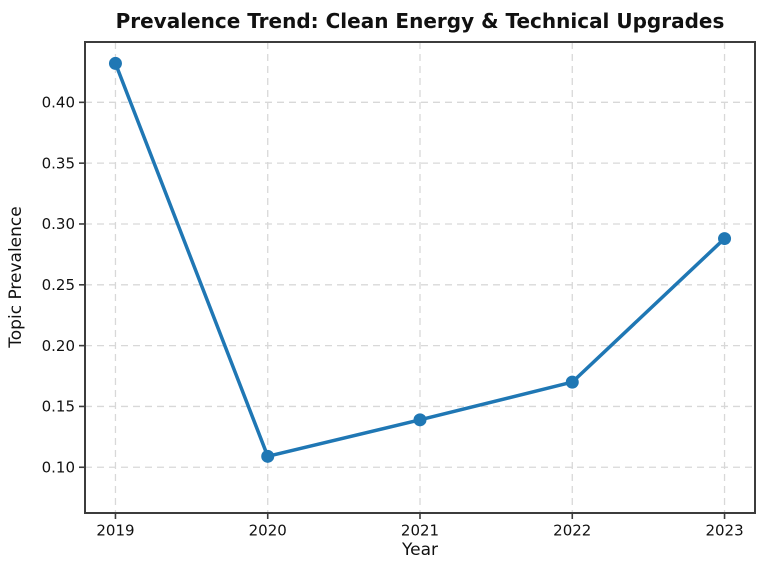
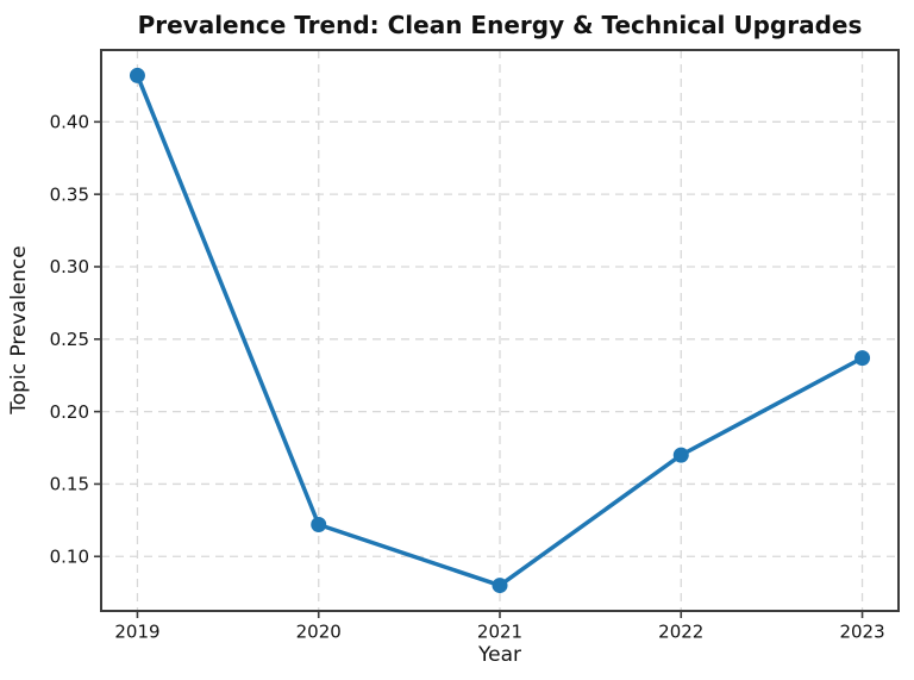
2020: 0.109 -> 0.122
2021: 0.139 -> 0.080
2023: 0.288 -> 0.237
